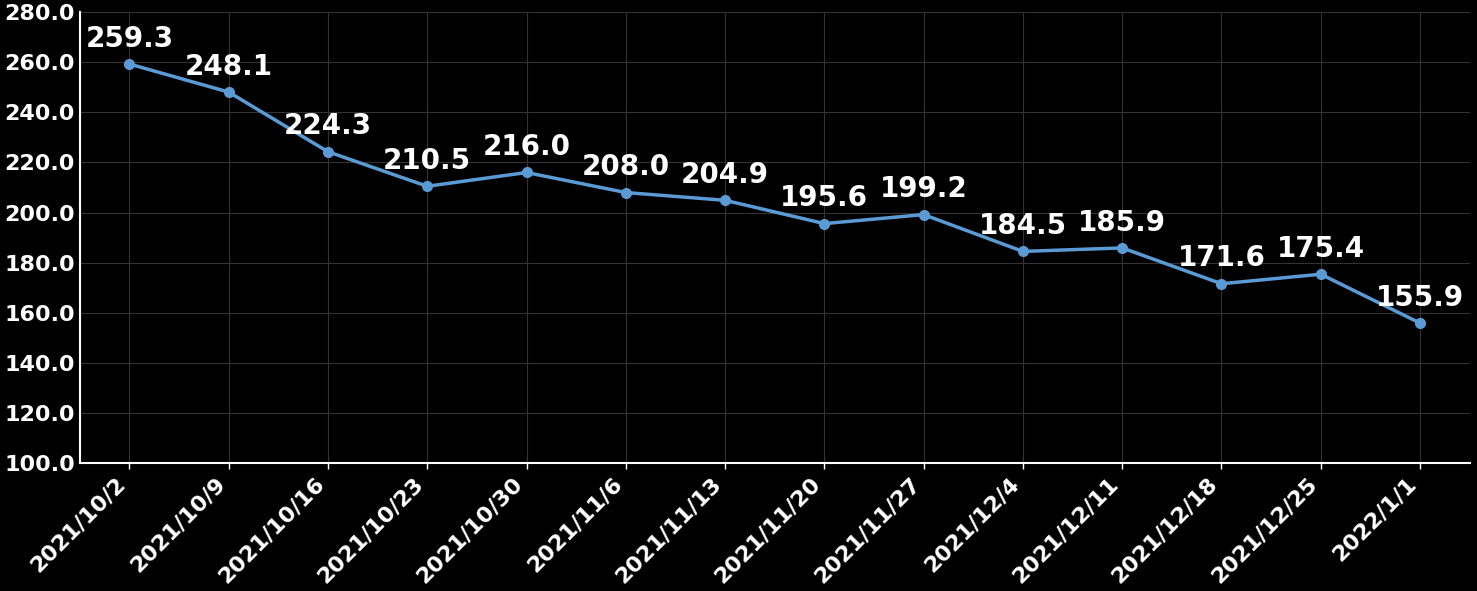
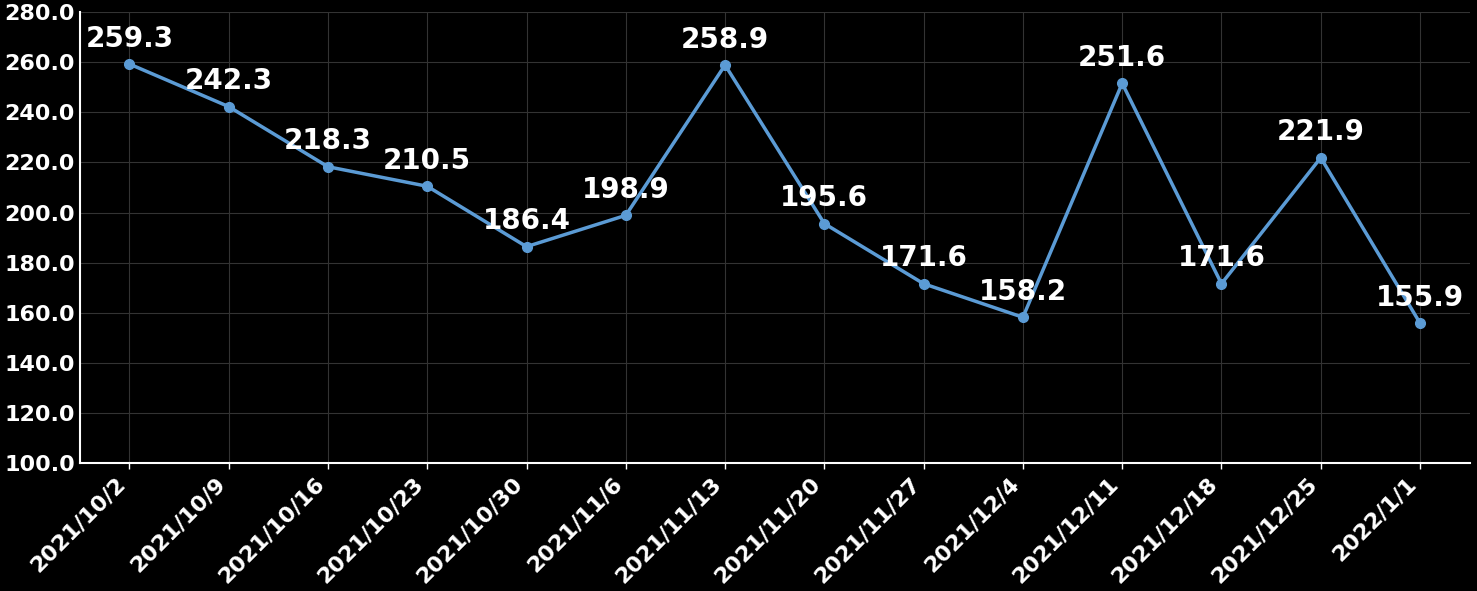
2021/10/9: 248.1 -> 242.3
2021/10/16: 224.3 -> 218.3
2021/10/30: 216.0 -> 186.4
2021/11/6: 208.0 -> 198.9
2021/11/13: 204.9 -> 258.9
2021/11/27: 199.2 -> 171.6
2021/12/4: 184.5 -> 158.2
2021/12/11: 185.9 -> 251.6
2021/12/25: 175.4 -> 221.9
